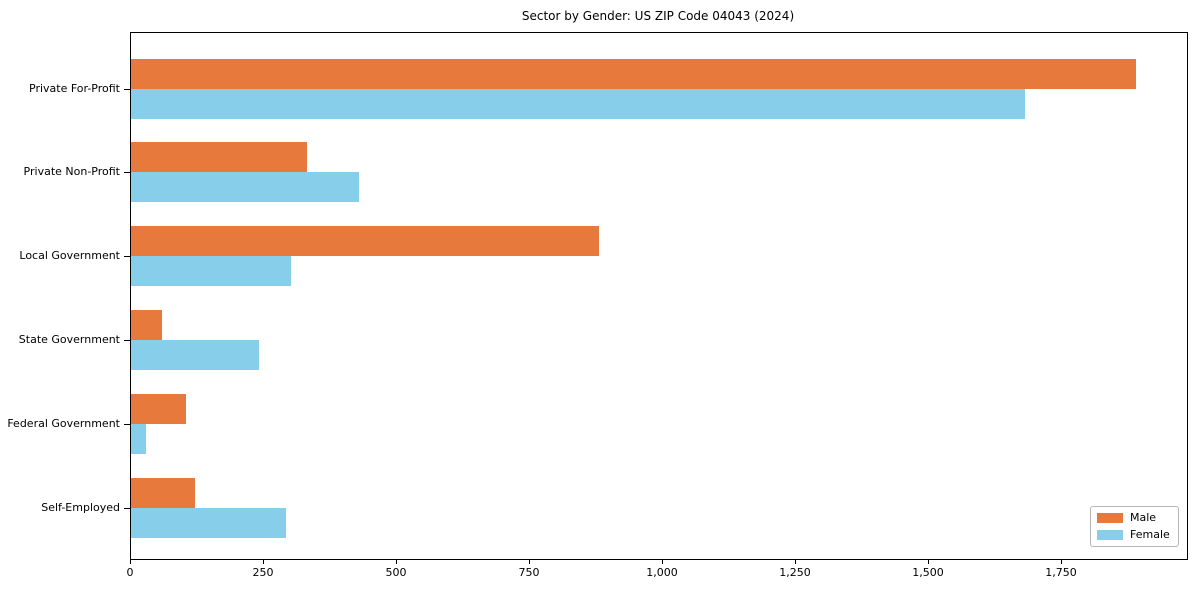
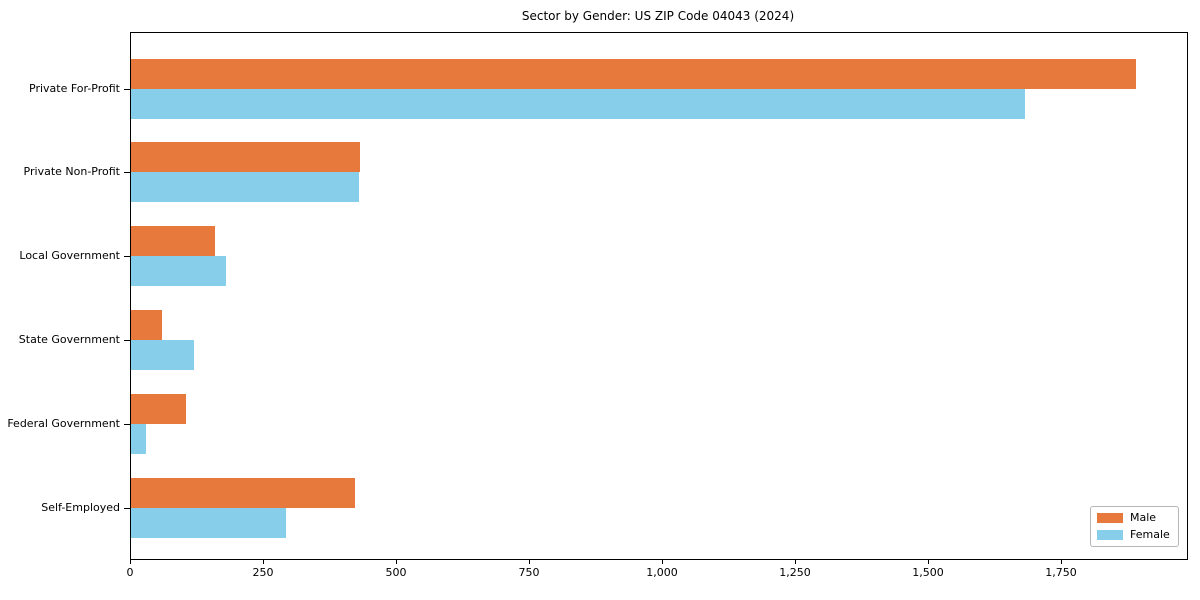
Male/Private Non-Profit: 330 -> 430
Male/Local Government: 880 -> 160
Female/Local Government: 300 -> 180
Female/State Government: 240 -> 120
Male/Self-Employed: 120 -> 420
